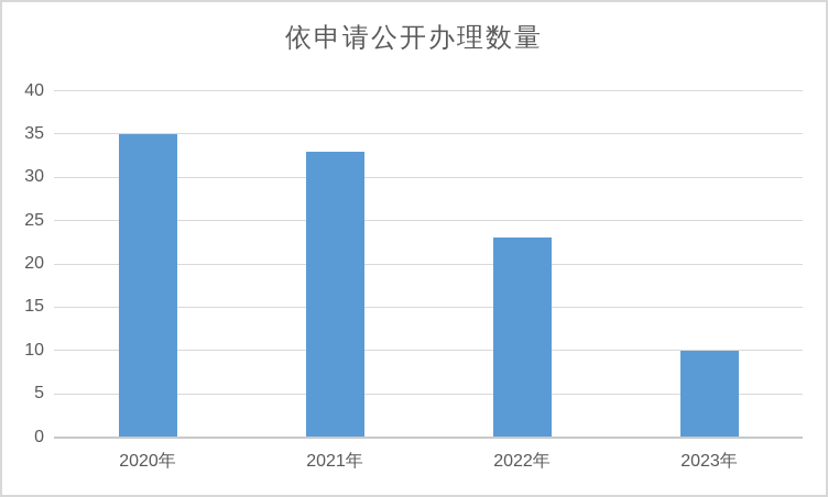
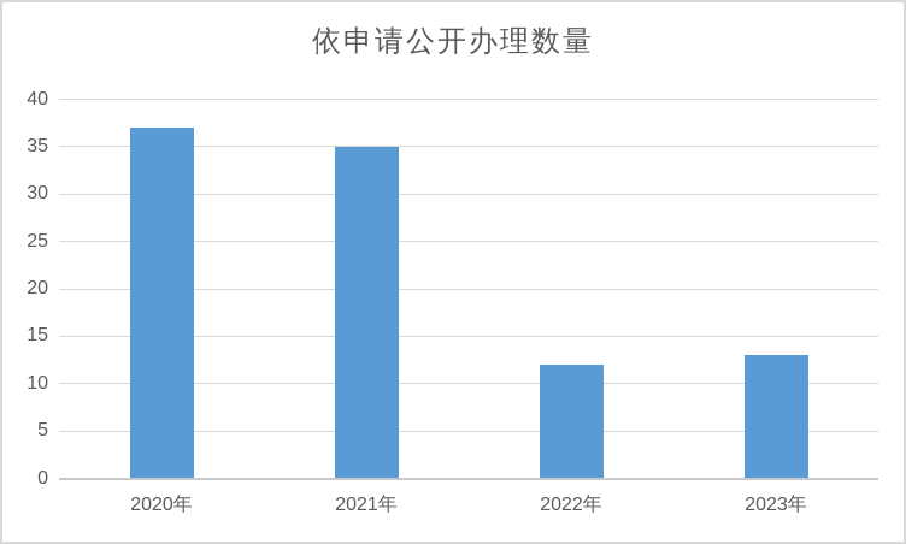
2020年: 35 -> 37
2021年: 33 -> 35
2022年: 23 -> 12
2023年: 10 -> 13
